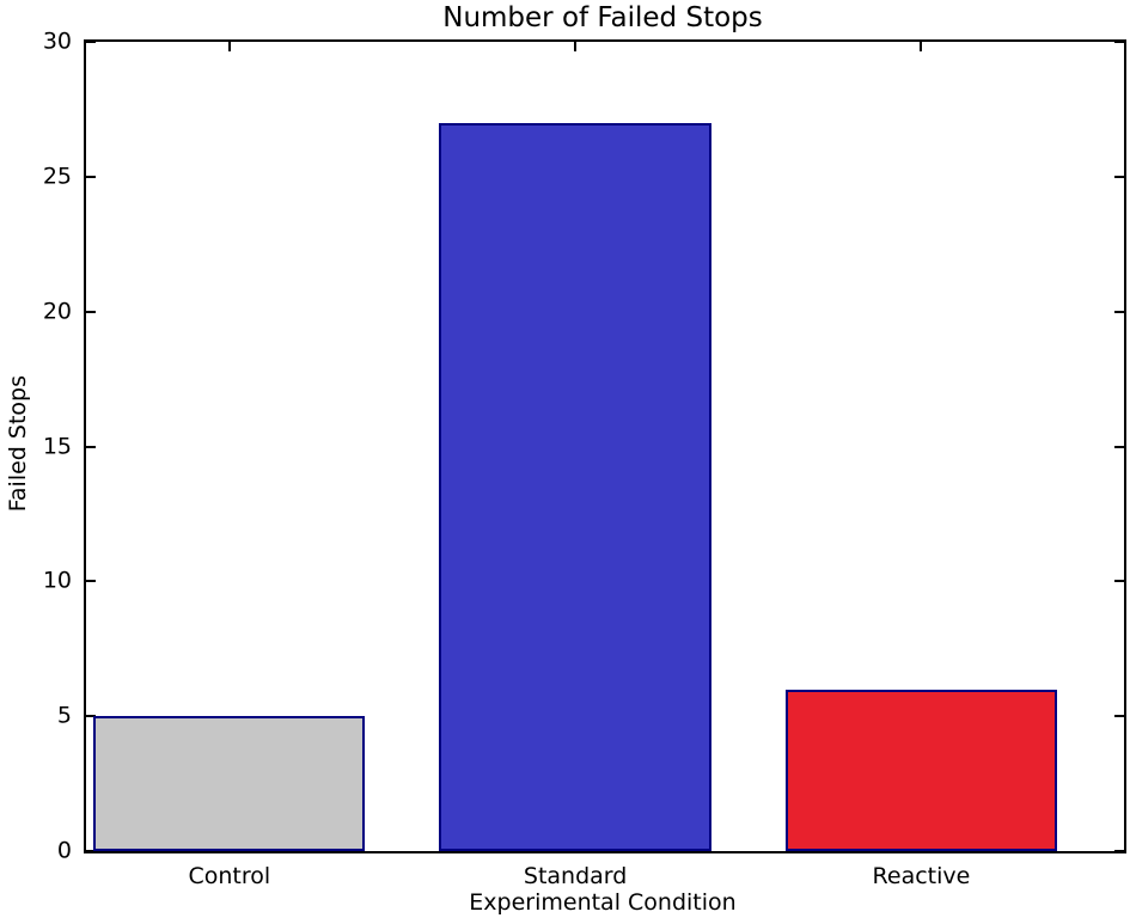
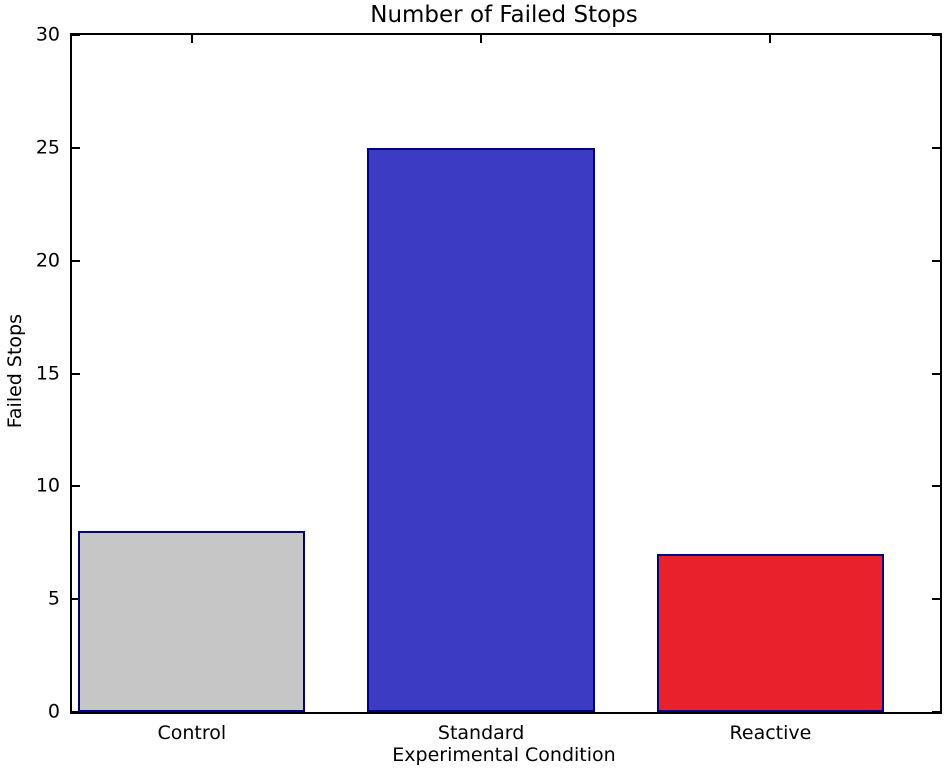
Control: 5 -> 8
Standard: 27 -> 25
Reactive: 6 -> 7
